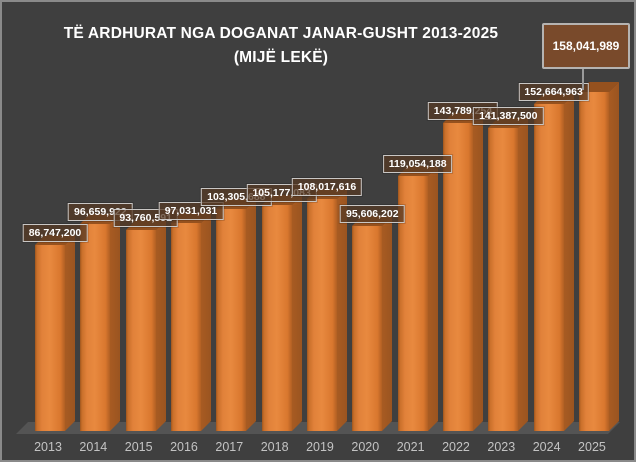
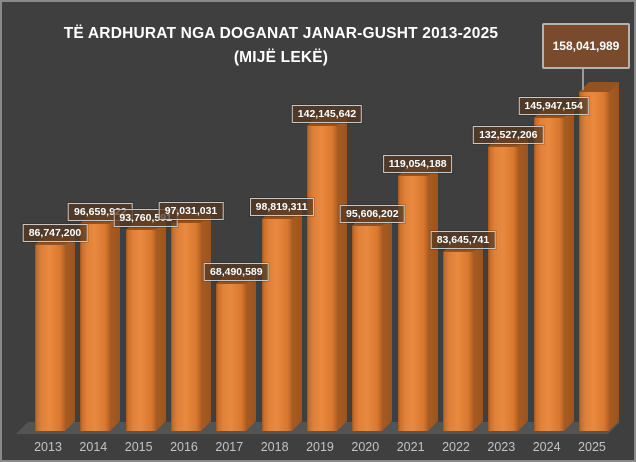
2017: 103,305,688 -> 68,490,589
2018: 105,177,083 -> 98,819,311
2019: 108,017,616 -> 142,145,642
2022: 143,789,254 -> 83,645,741
2023: 141,387,500 -> 132,527,206
2024: 152,664,963 -> 145,947,154
